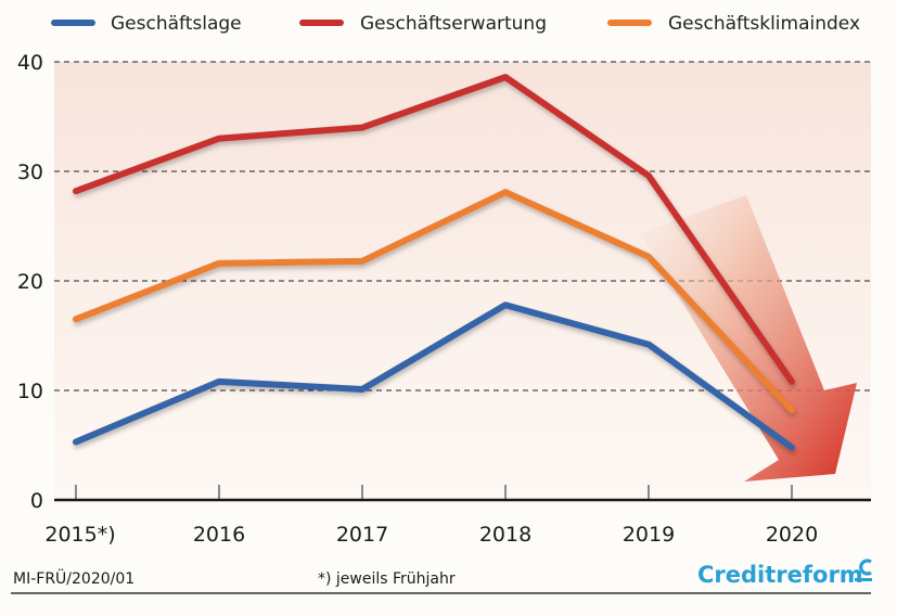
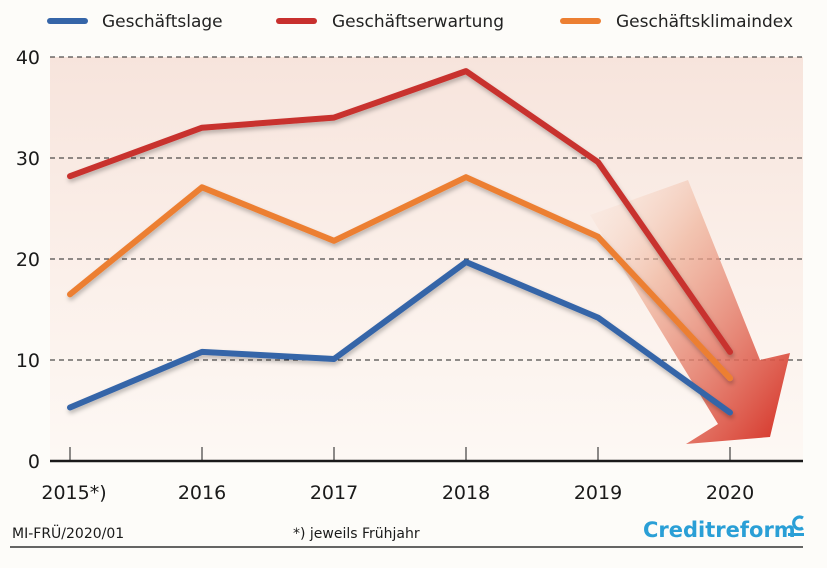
Geschäftsklimaindex/2016: 21.6 -> 27.1
Geschäftslage/2018: 17.8 -> 19.7
